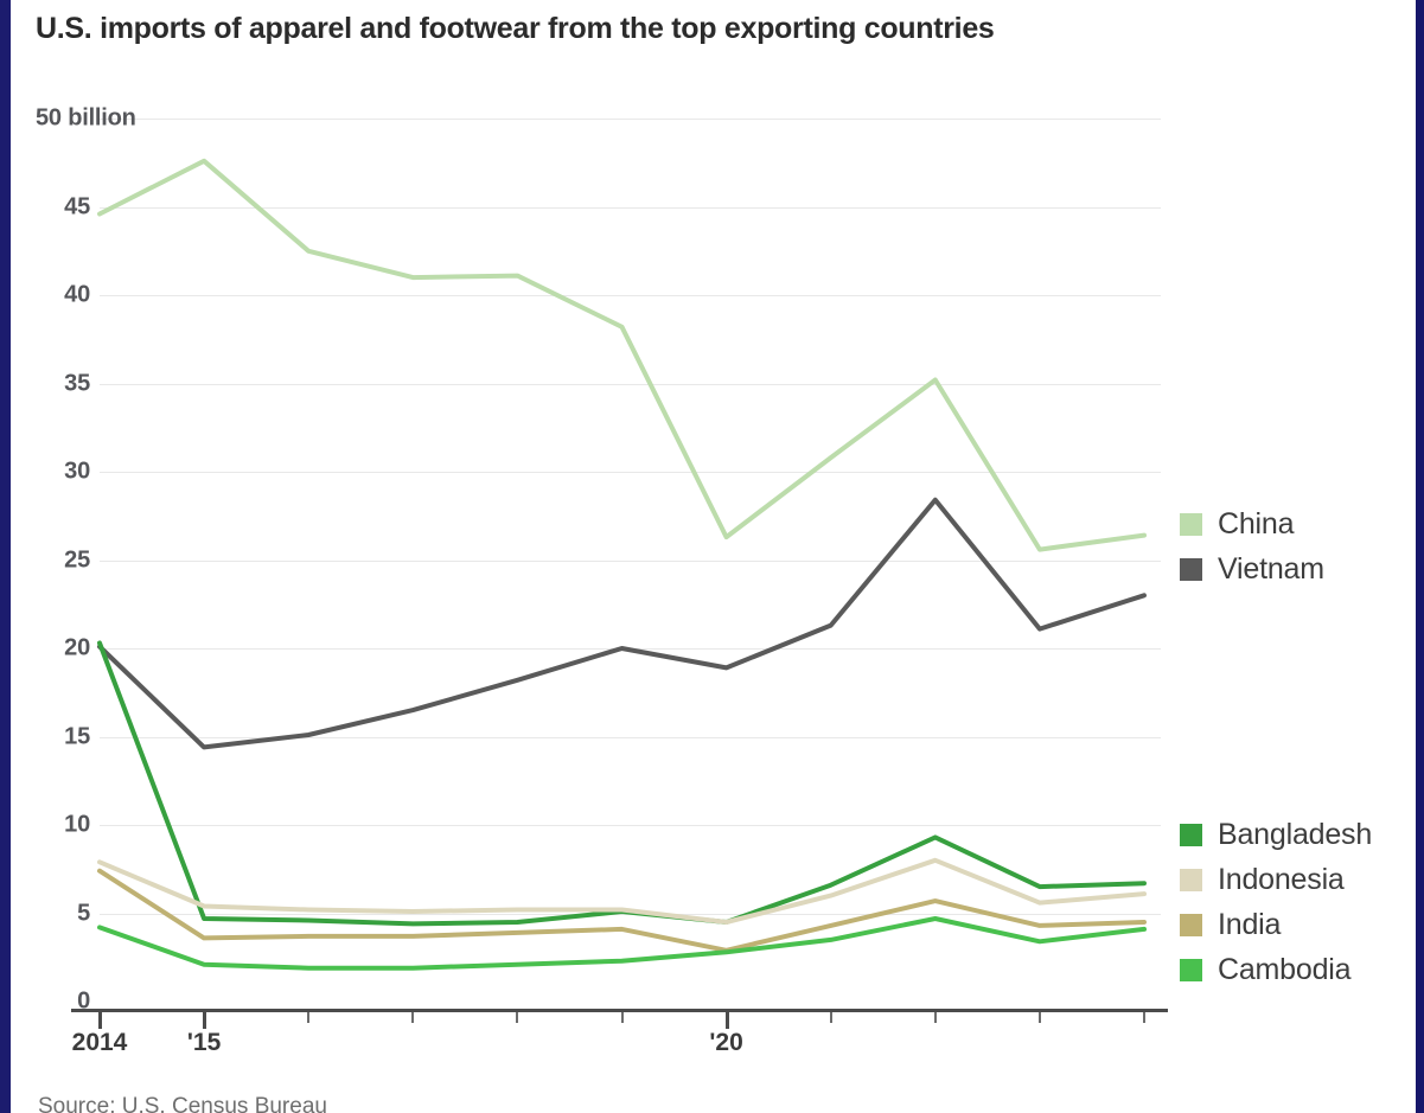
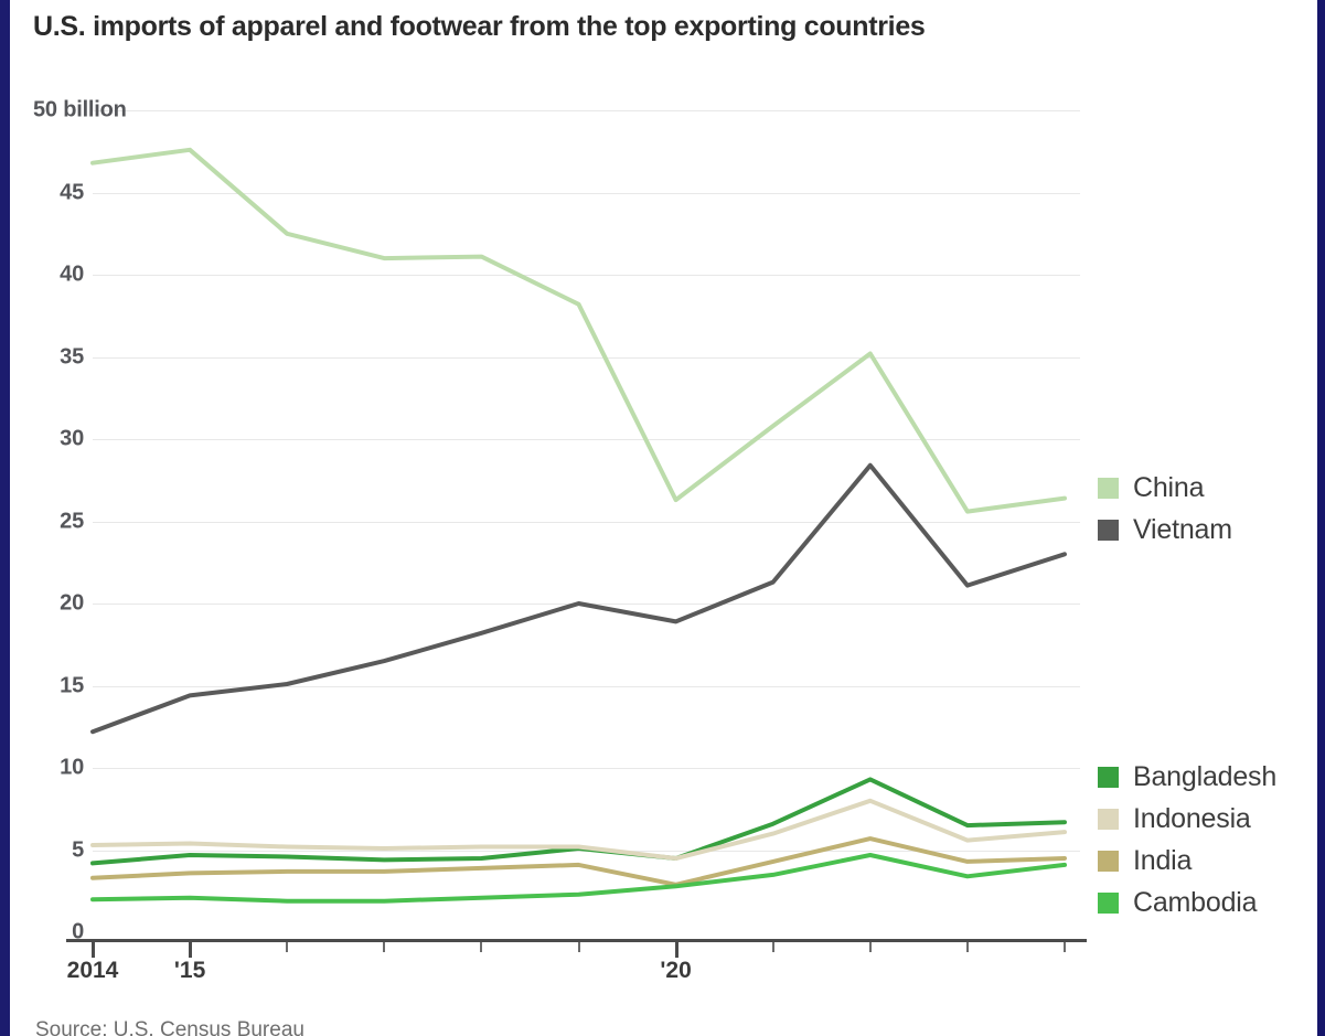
China/2014: 44.6 -> 46.8
Vietnam/2014: 20.1 -> 12.2
Bangladesh/2014: 20.3 -> 4.2
Indonesia/2014: 7.9 -> 5.3
India/2014: 7.4 -> 3.3
Cambodia/2014: 4.2 -> 2.0
